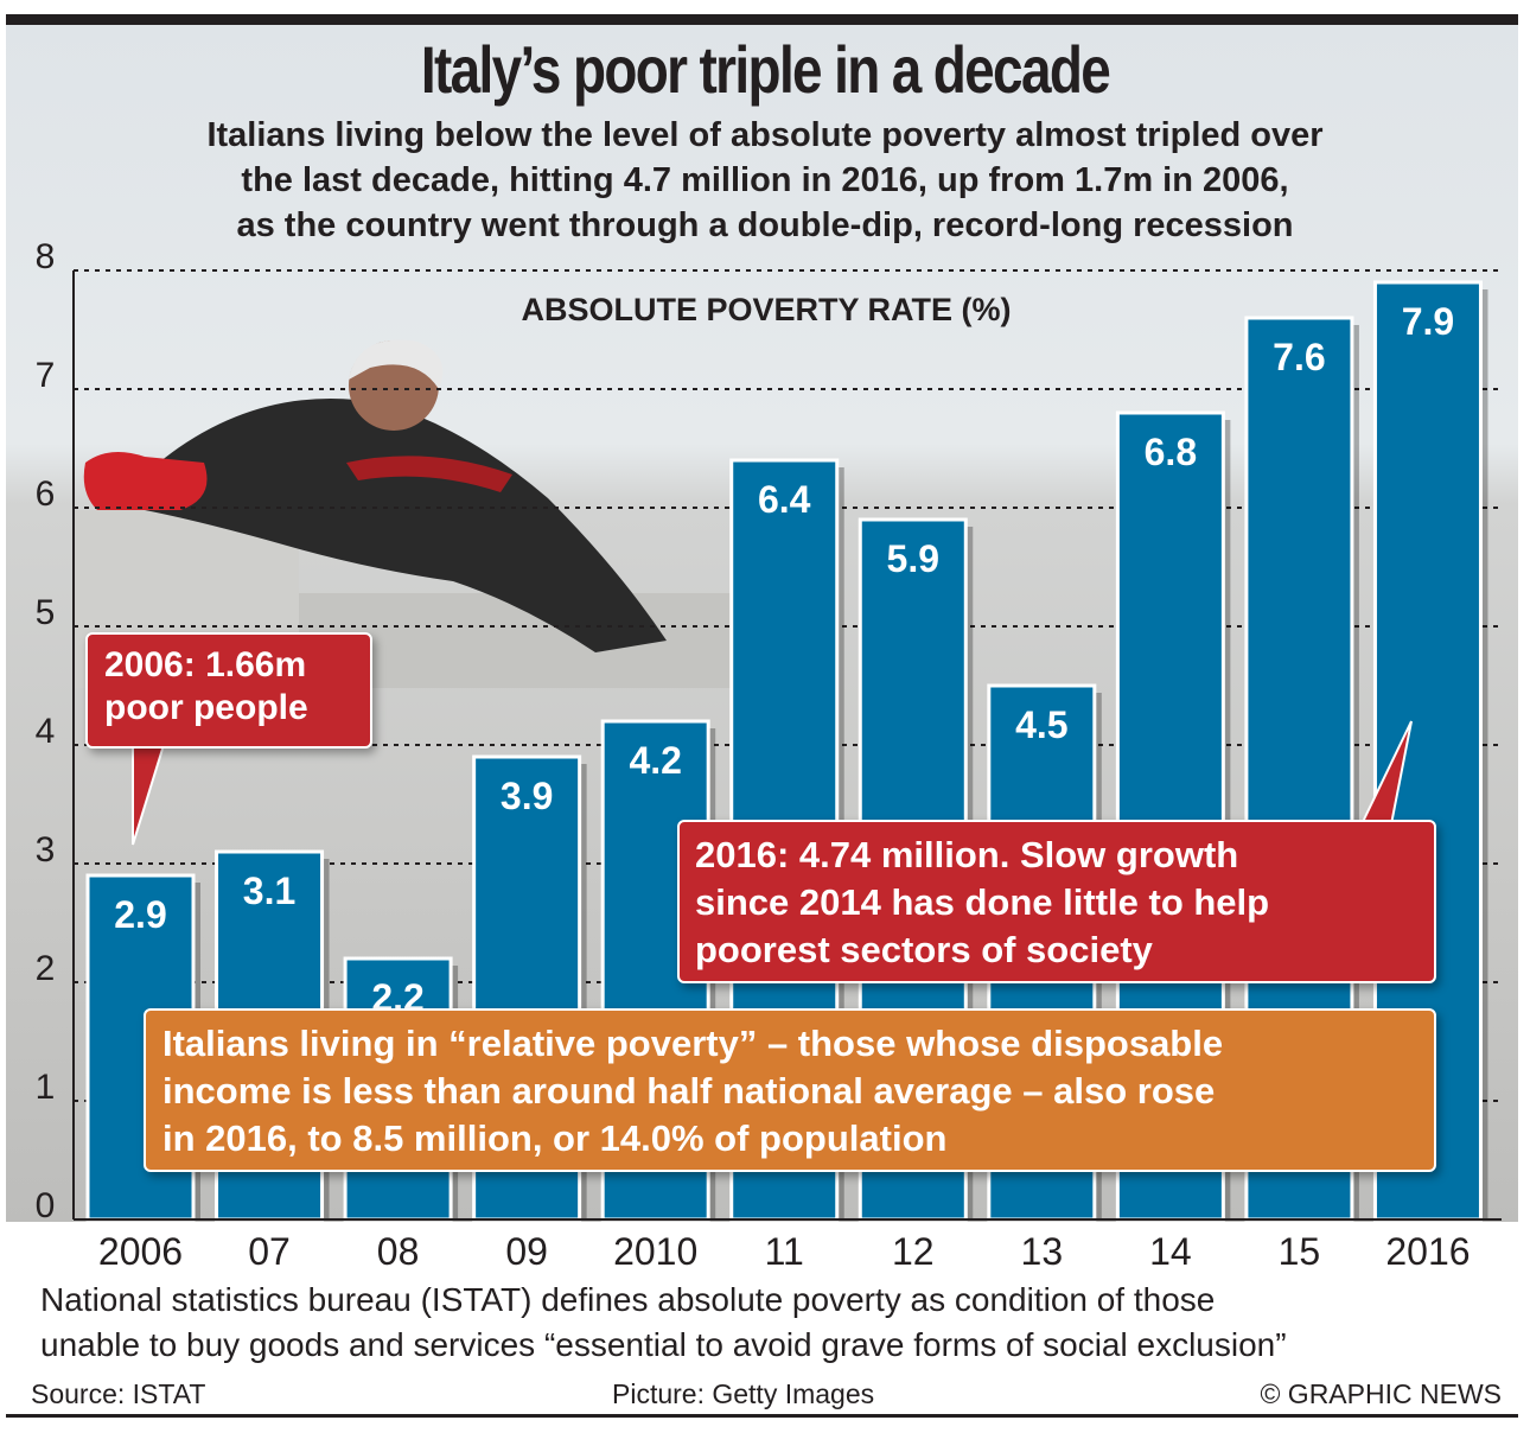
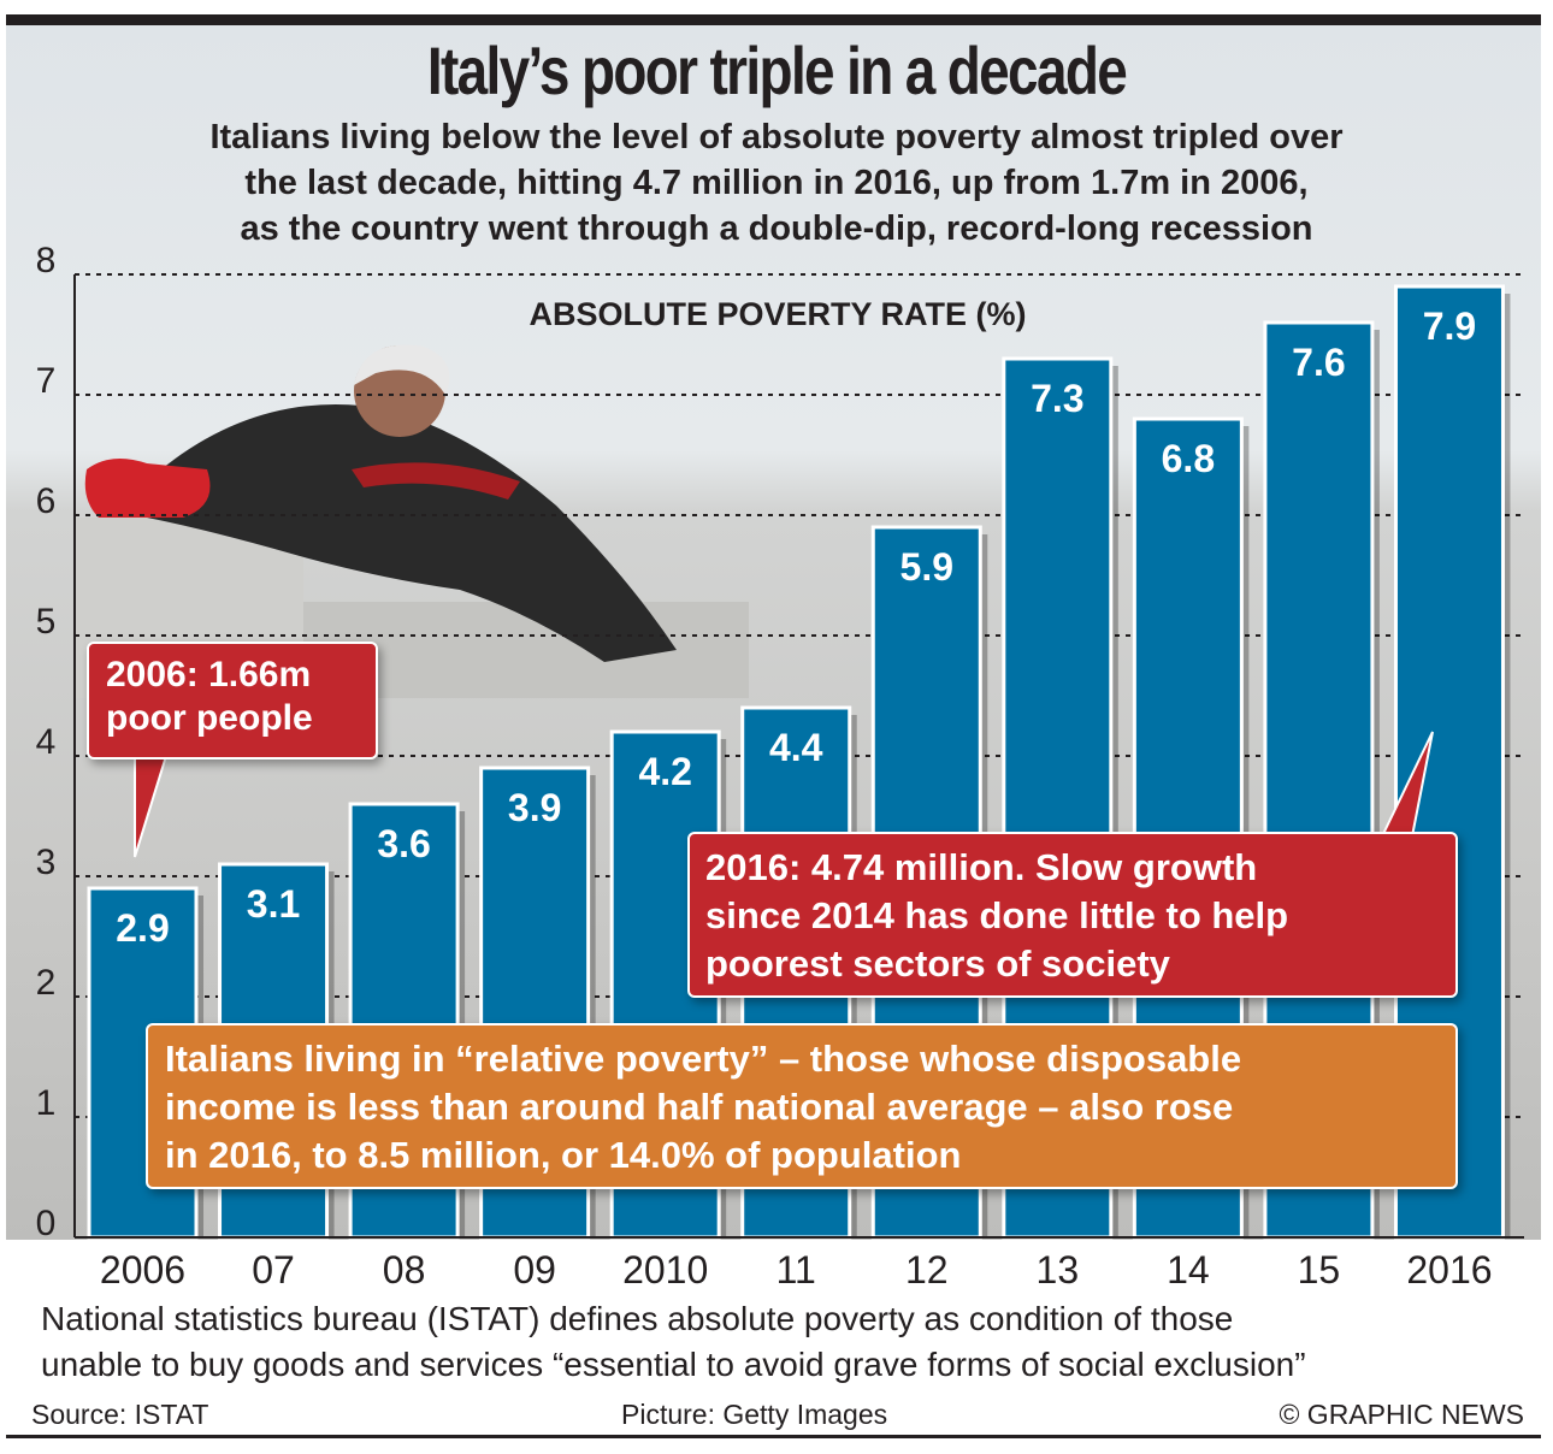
08: 2.2 -> 3.6
11: 6.4 -> 4.4
13: 4.5 -> 7.3
